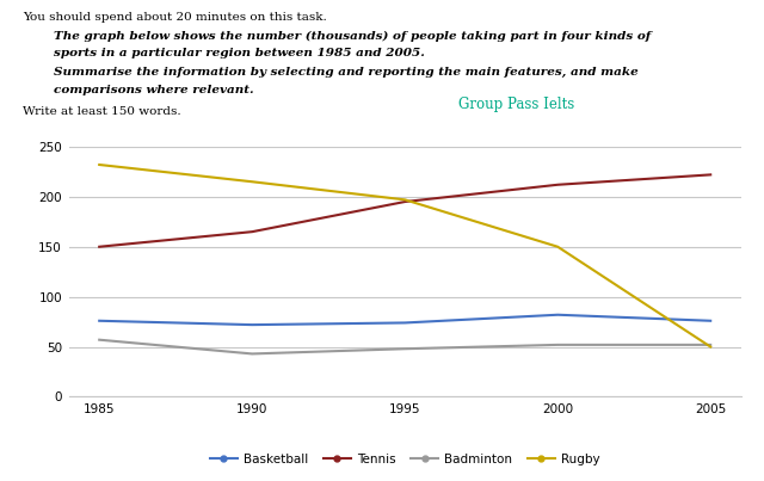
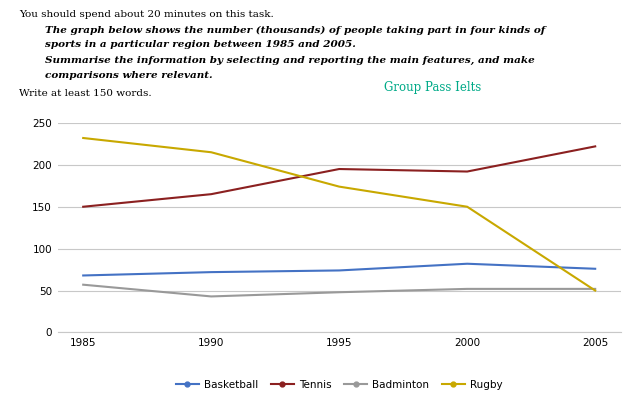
Basketball/1985: 76 -> 68
Rugby/1995: 197 -> 174
Tennis/2000: 212 -> 192
